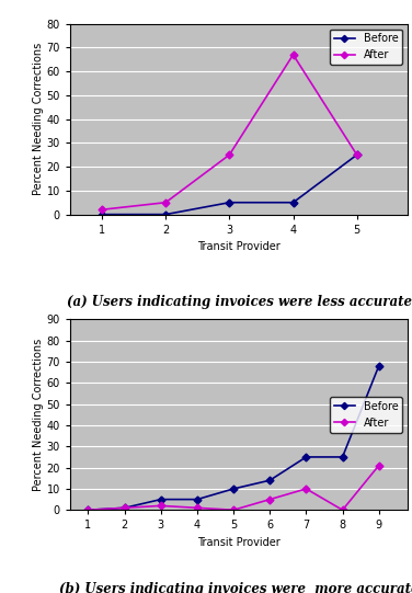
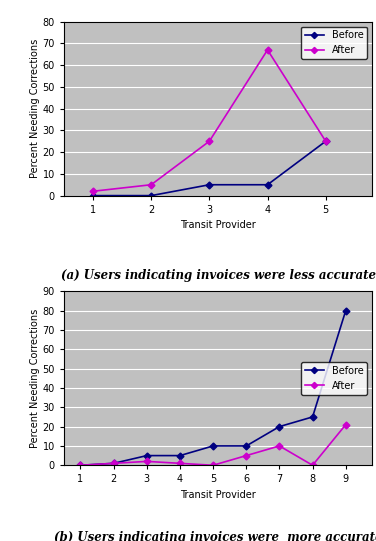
Before/6: 14 -> 10
Before/7: 25 -> 20
Before/9: 68 -> 80
